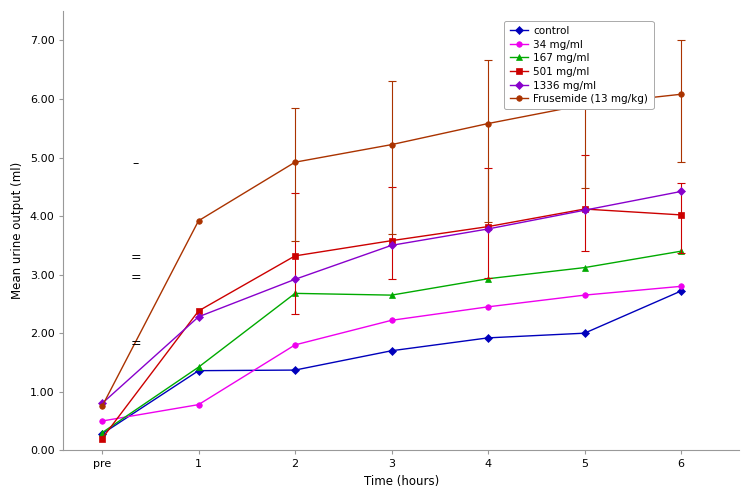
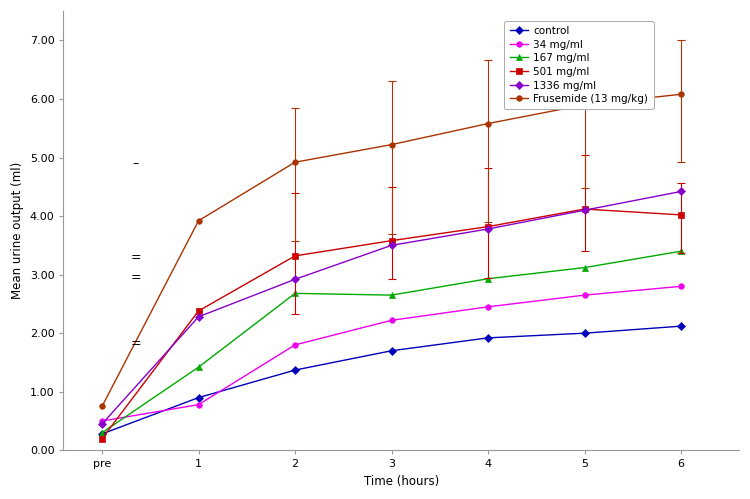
1336 mg/ml/pre: 0.80 -> 0.45
control/1: 1.36 -> 0.90
control/6: 2.72 -> 2.12
